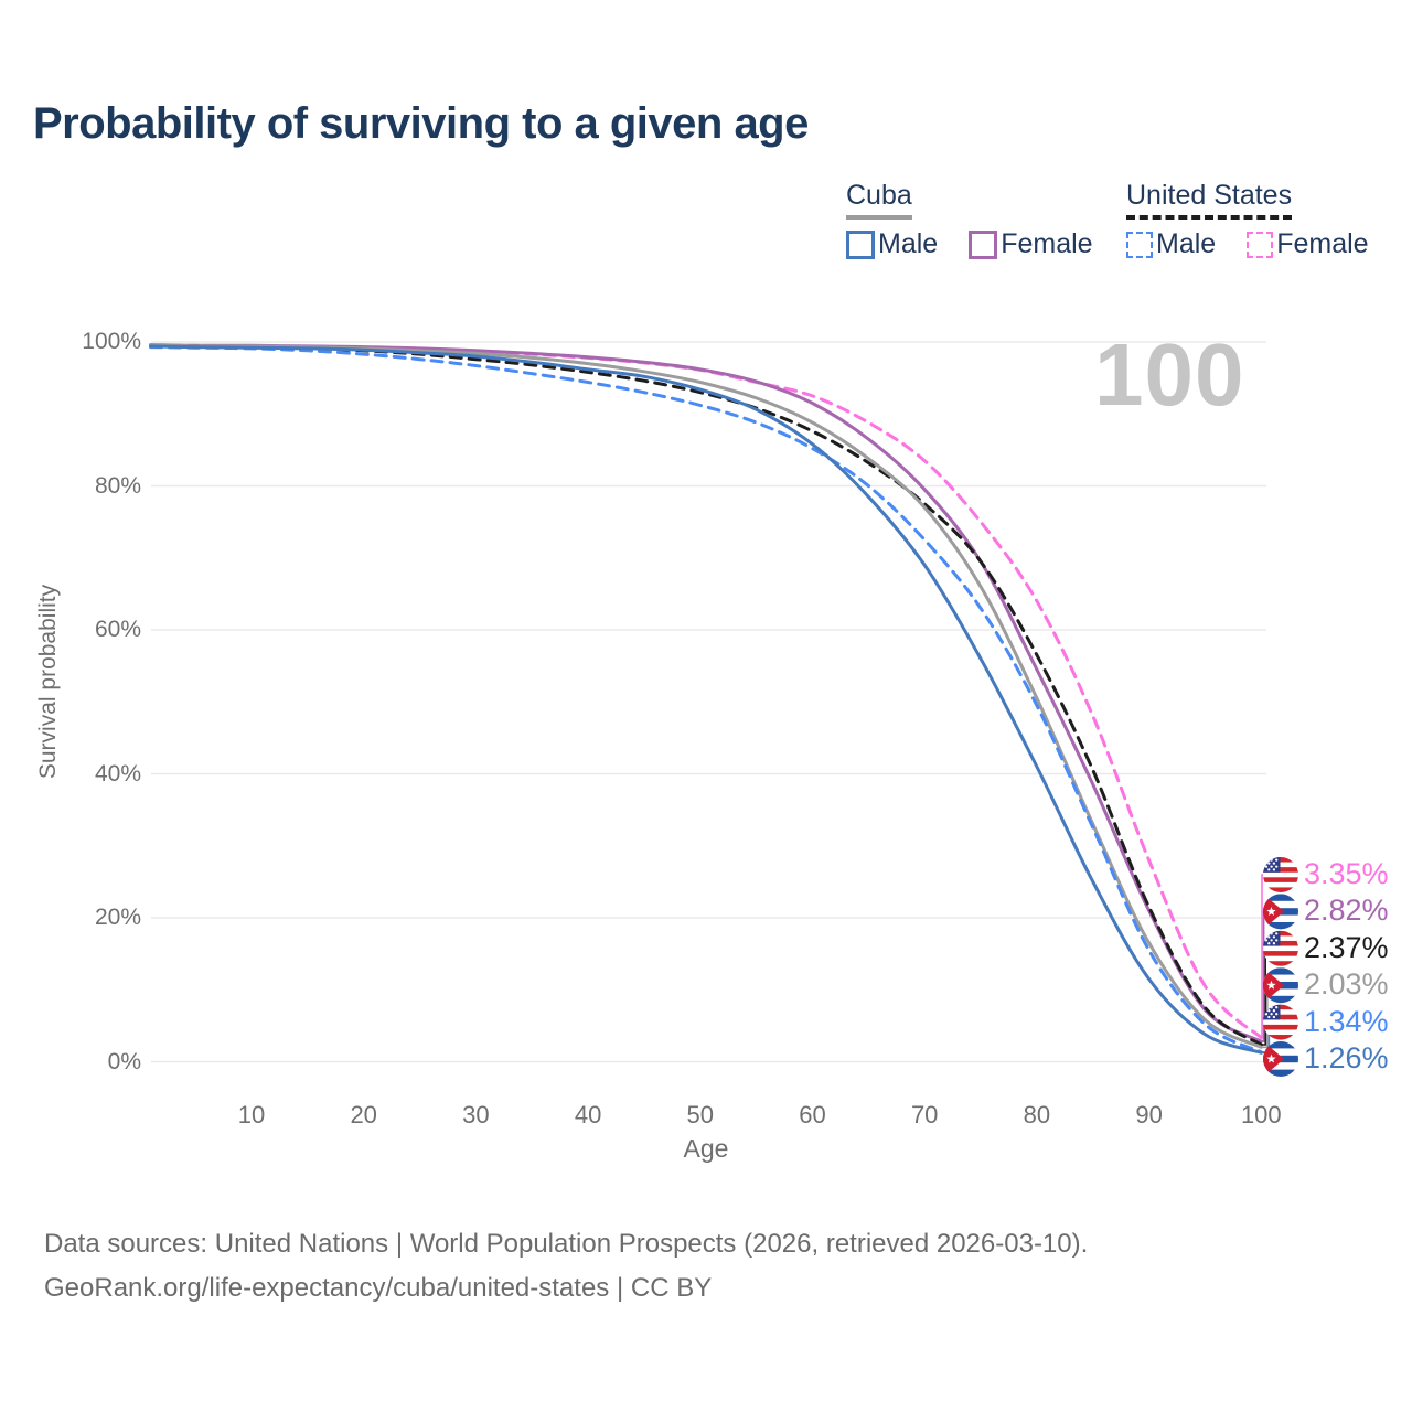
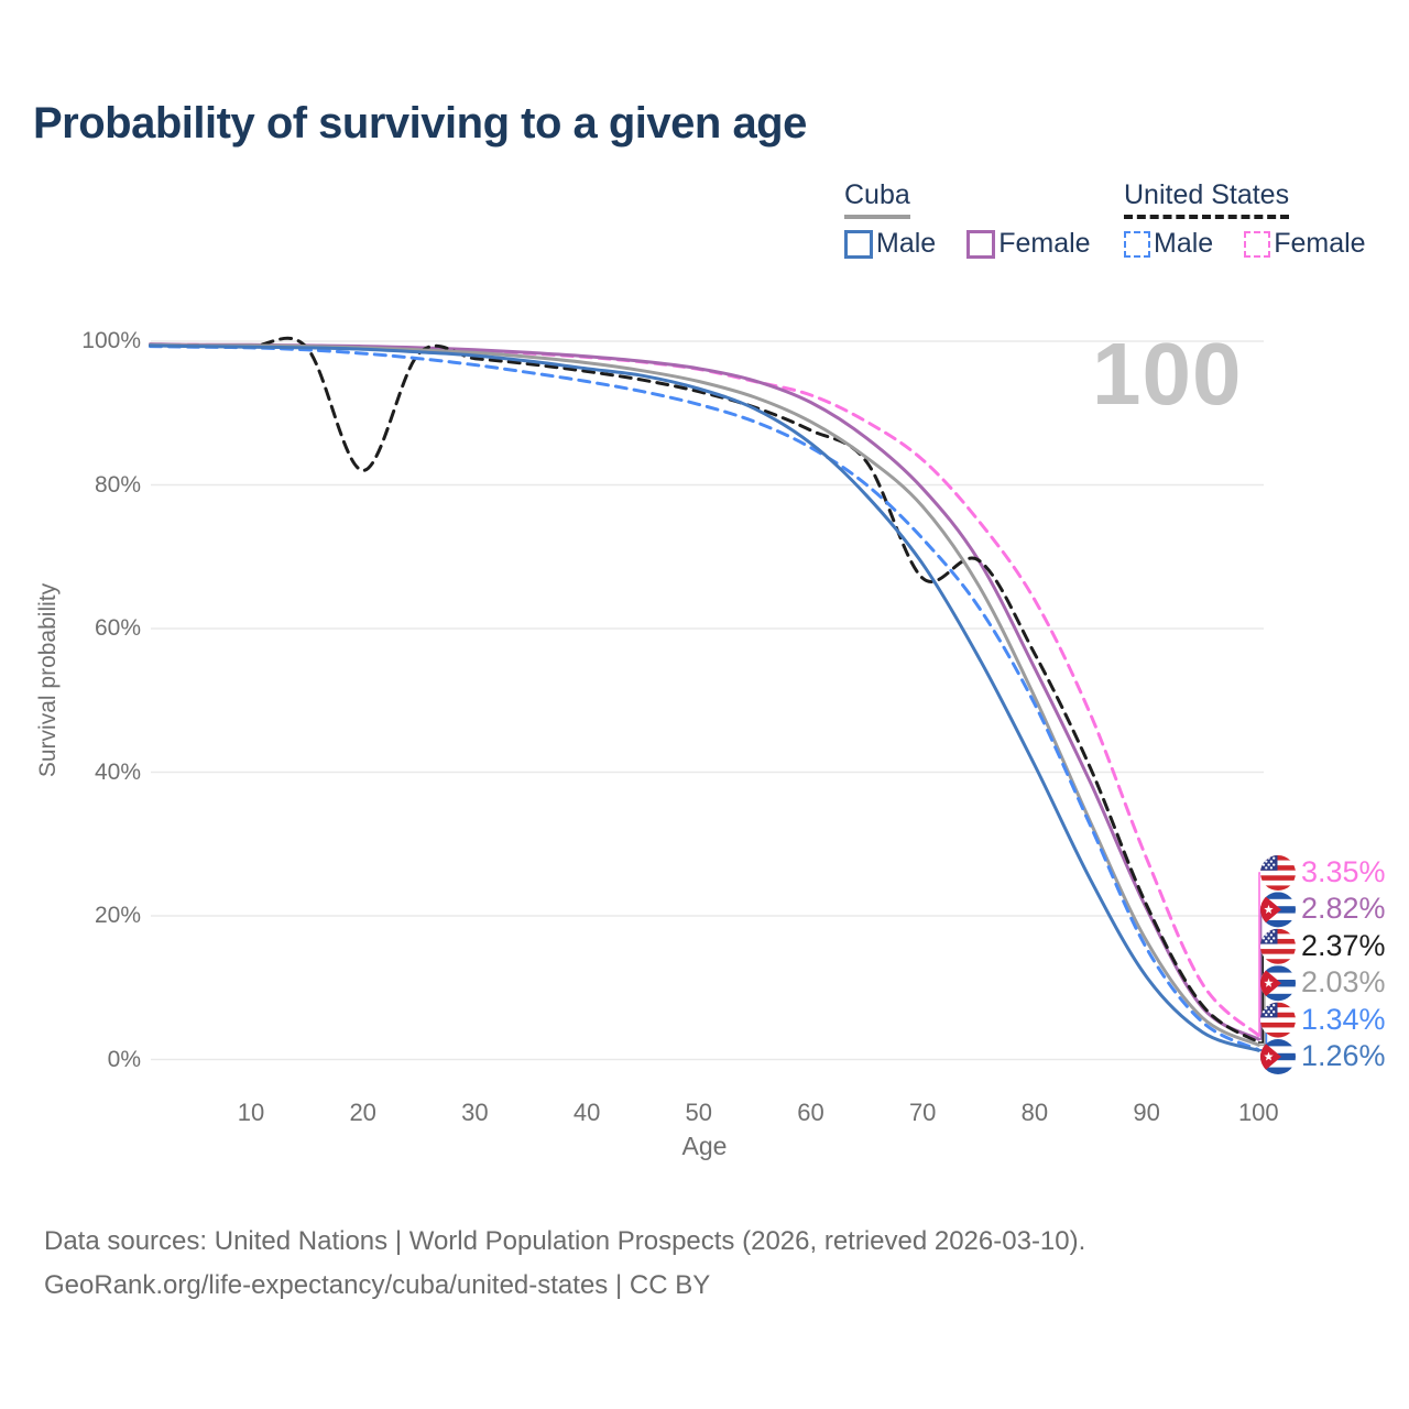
United States/20: 99% -> 82%
United States/70: 78% -> 67%
